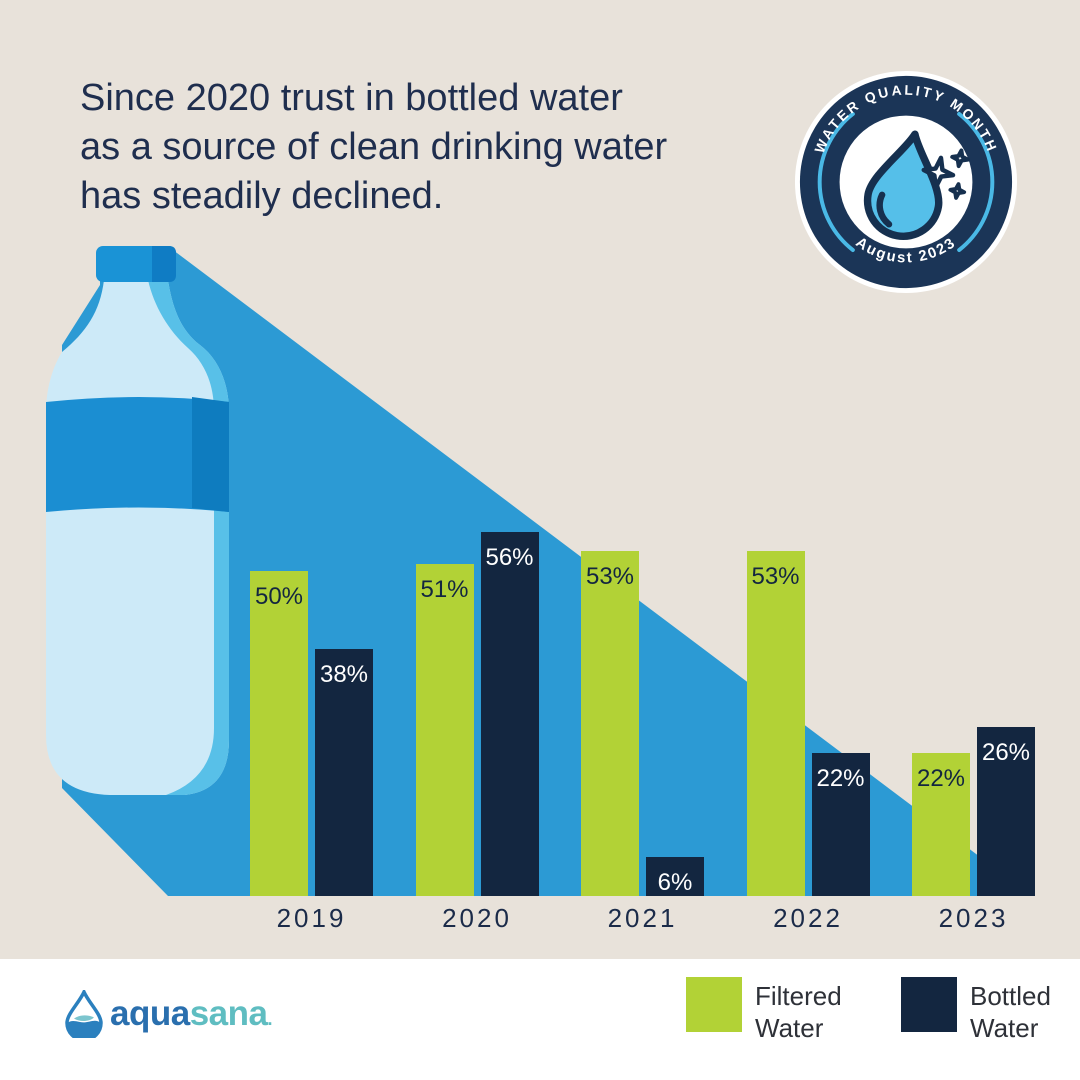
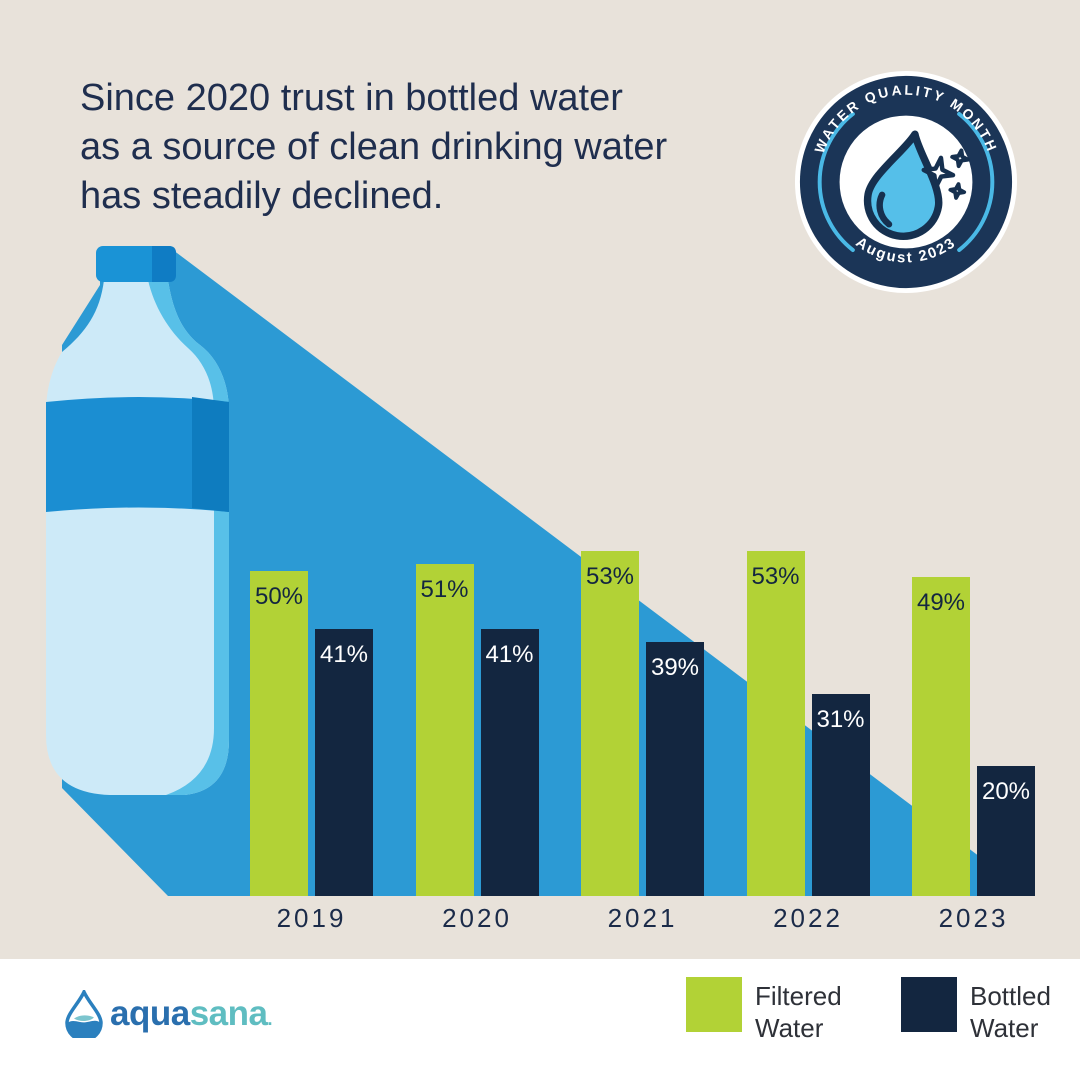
Bottled Water/2019: 38% -> 41%
Bottled Water/2020: 56% -> 41%
Bottled Water/2021: 6% -> 39%
Bottled Water/2022: 22% -> 31%
Filtered Water/2023: 22% -> 49%
Bottled Water/2023: 26% -> 20%
